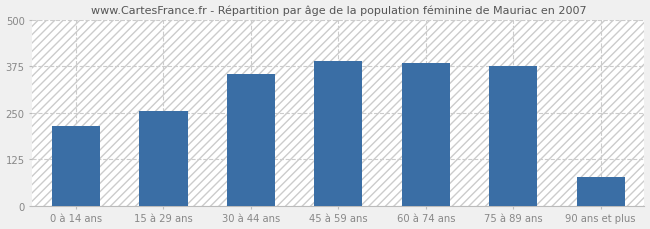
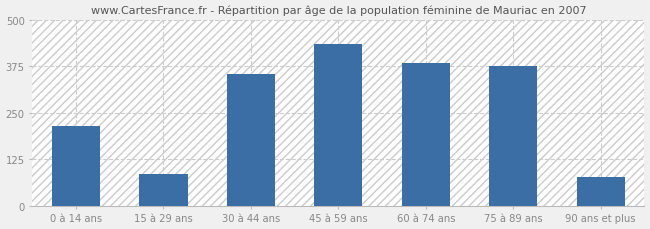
15 à 29 ans: 255 -> 85
45 à 59 ans: 390 -> 435
